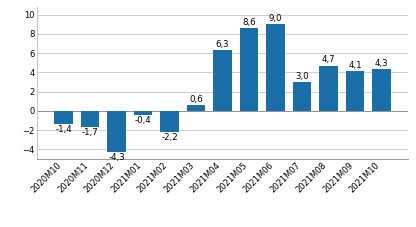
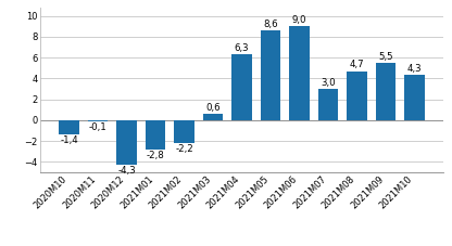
2020M11: -1,7 -> -0,1
2021M01: -0,4 -> -2,8
2021M09: 4,1 -> 5,5
